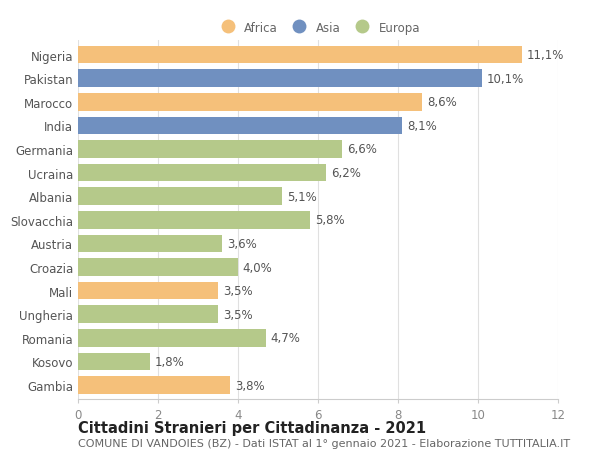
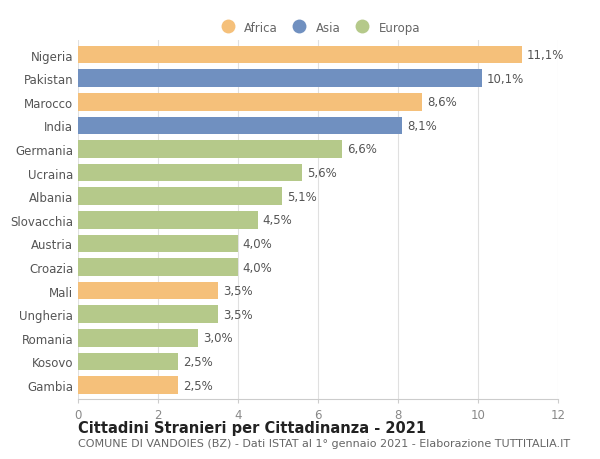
Ucraina: 6,2% -> 5,6%
Slovacchia: 5,8% -> 4,5%
Austria: 3,6% -> 4,0%
Romania: 4,7% -> 3,0%
Kosovo: 1,8% -> 2,5%
Gambia: 3,8% -> 2,5%
